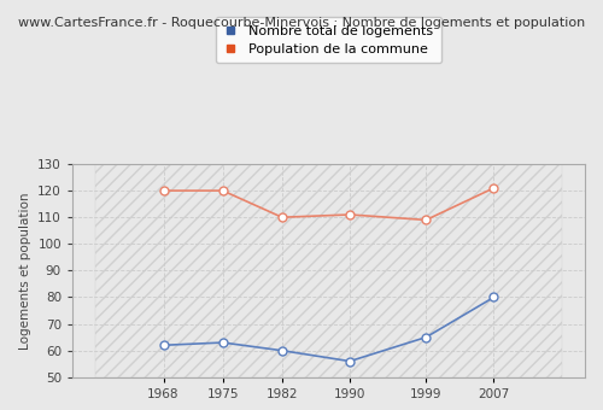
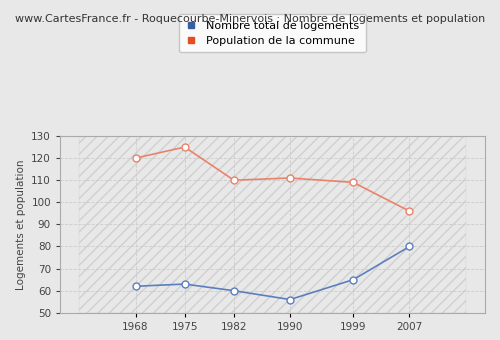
Population de la commune/1975: 120 -> 125
Population de la commune/2007: 121 -> 96
